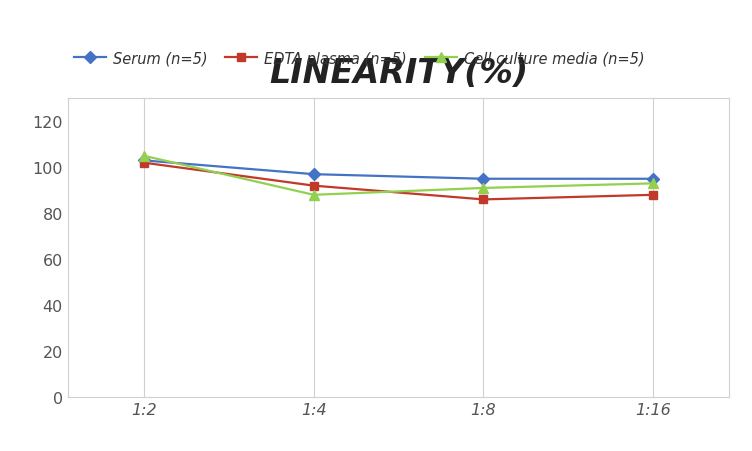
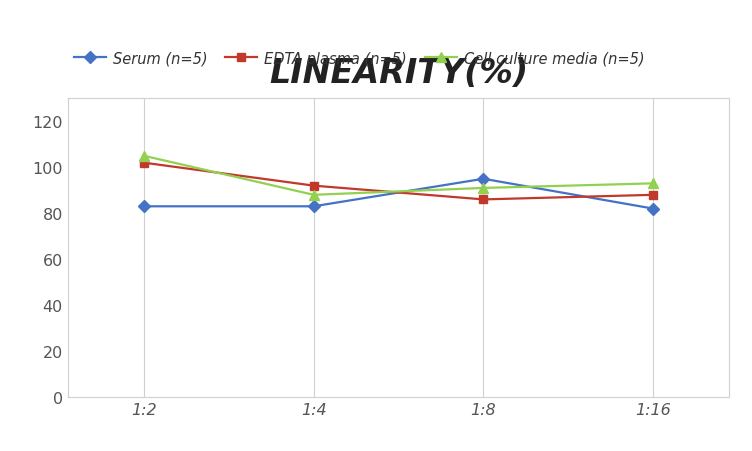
Serum (n=5)/1:2: 103 -> 83
Serum (n=5)/1:4: 97 -> 83
Serum (n=5)/1:16: 95 -> 82
